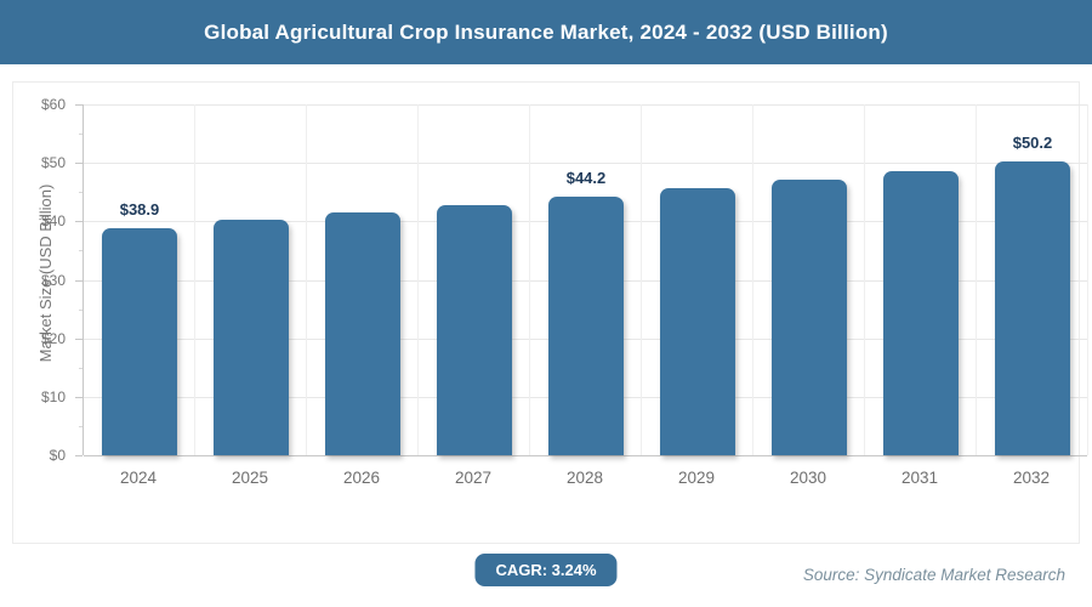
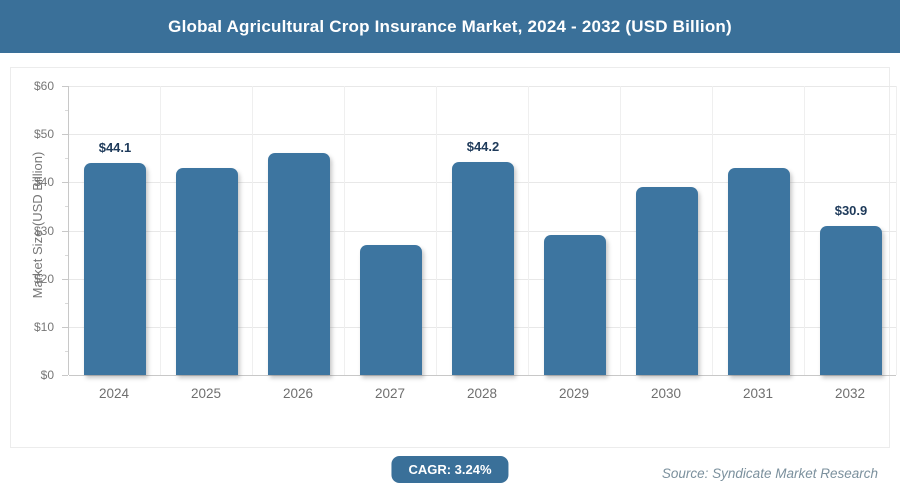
2024: $38.9 -> $44.1
2025: $40 -> $43
2026: $42 -> $46
2027: $43 -> $27
2029: $46 -> $29
2030: $47 -> $39
2031: $49 -> $43
2032: $50.2 -> $30.9
